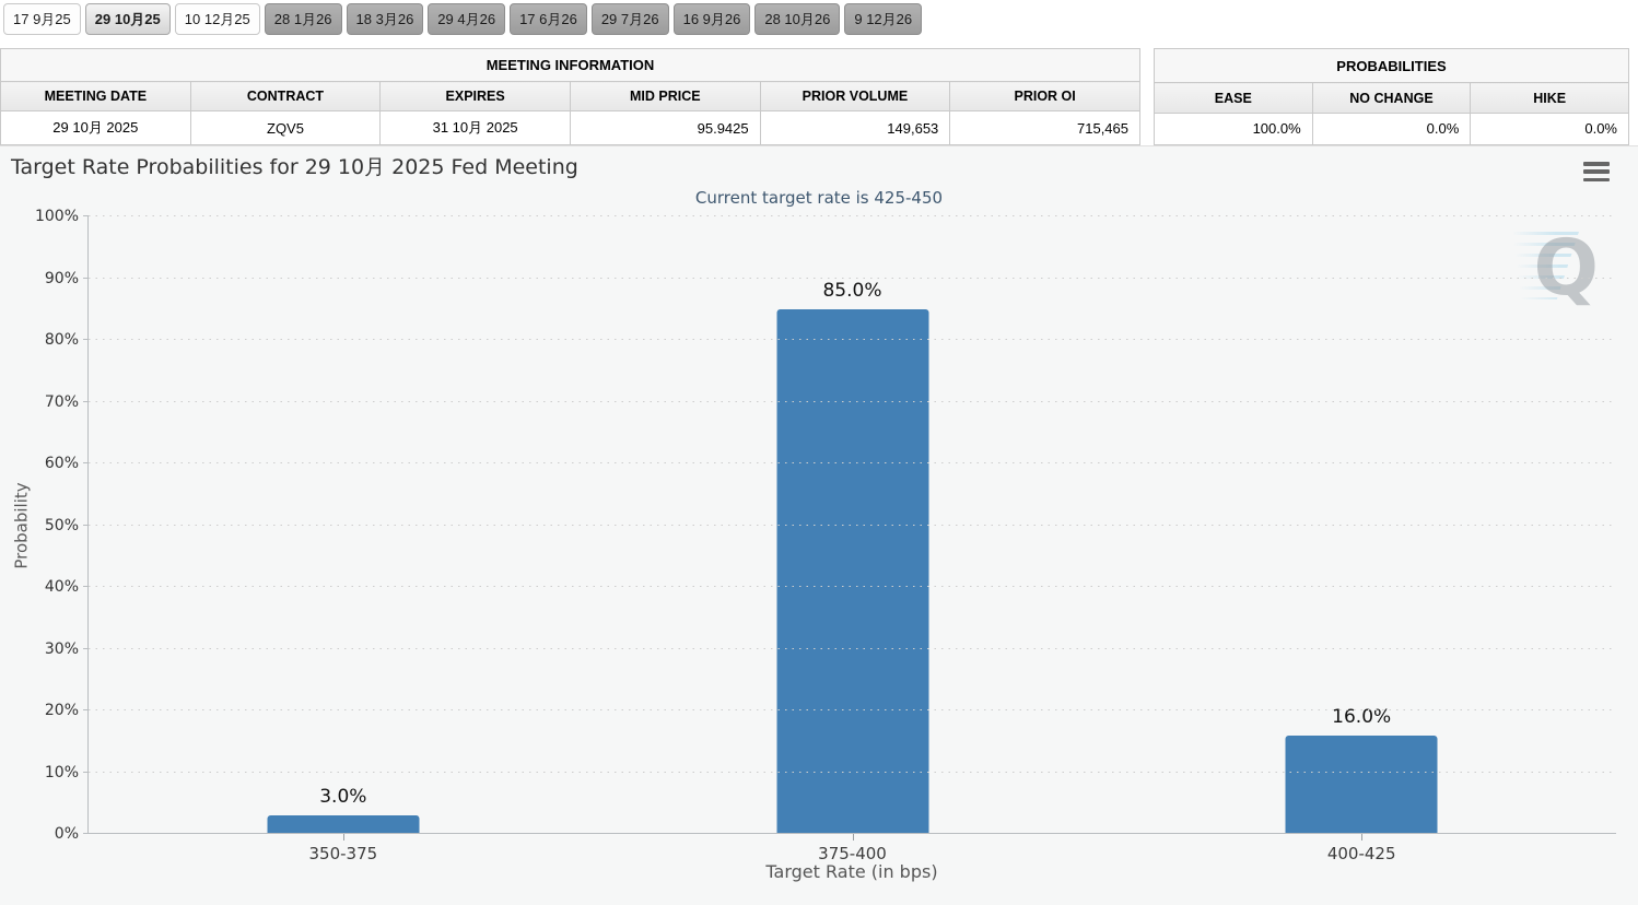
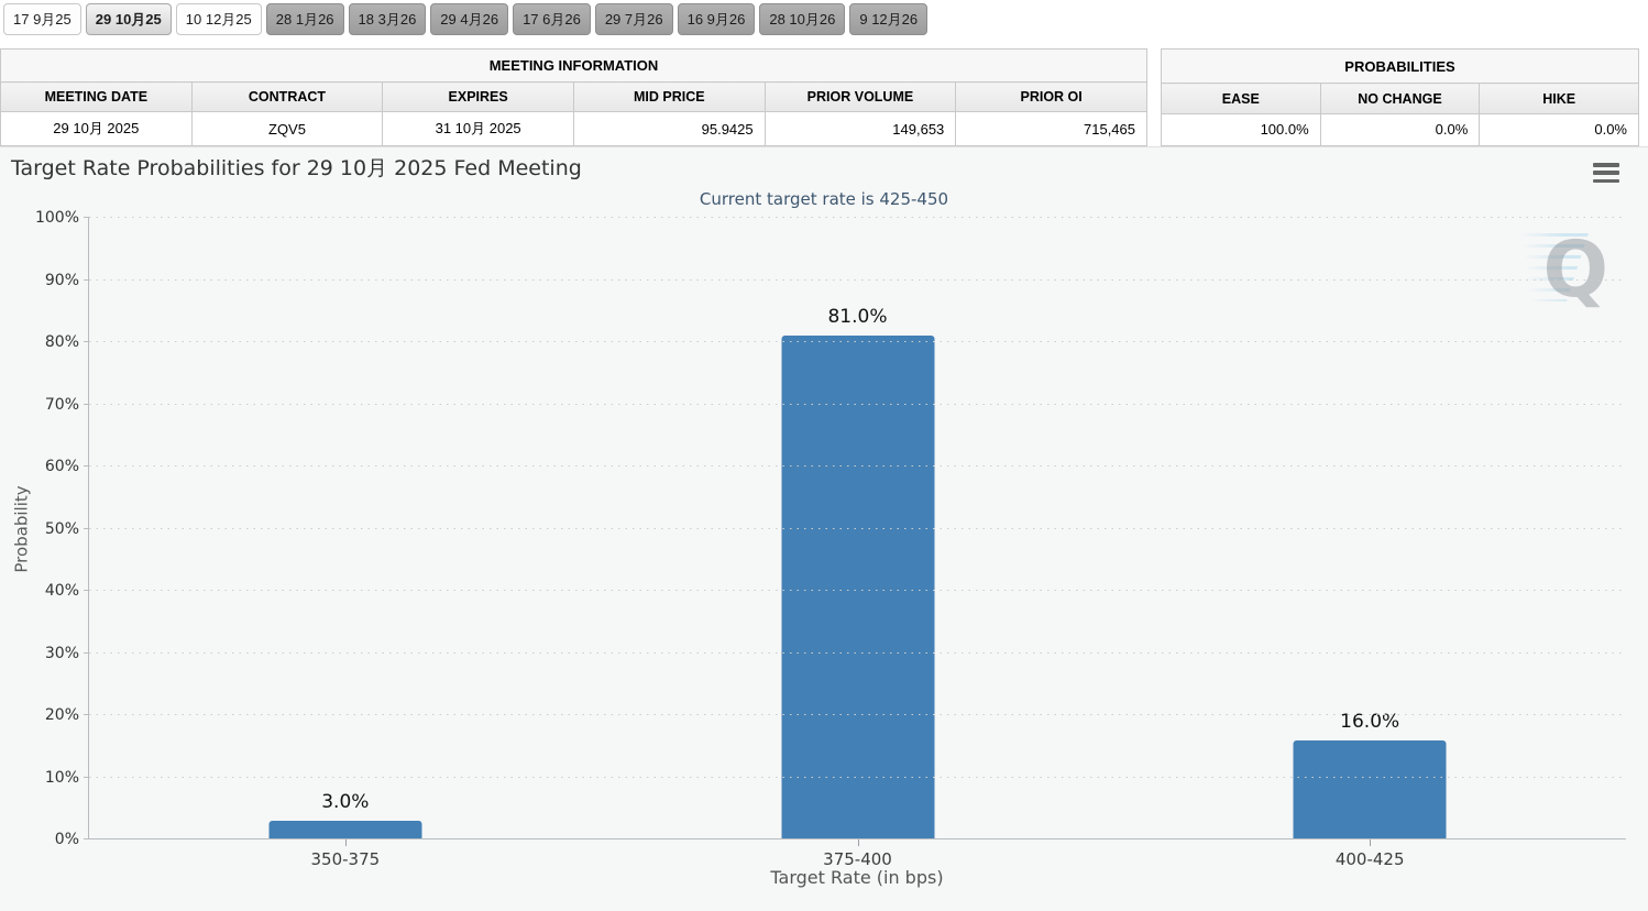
375-400: 85.0% -> 81.0%
